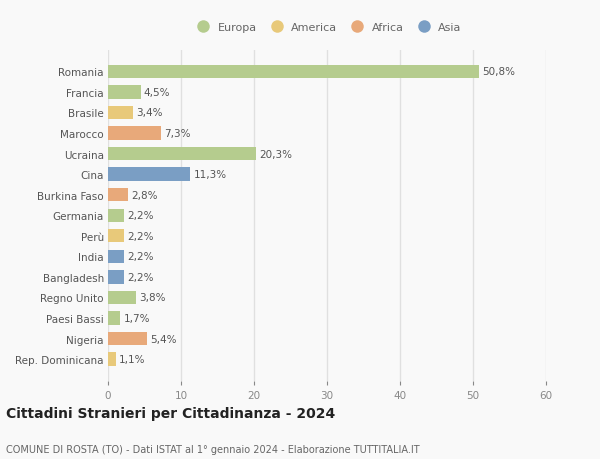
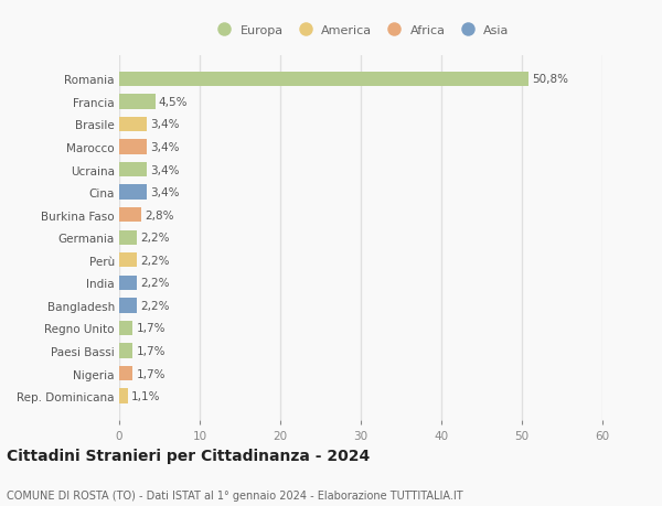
Marocco: 7,3% -> 3,4%
Ucraina: 20,3% -> 3,4%
Cina: 11,3% -> 3,4%
Regno Unito: 3,8% -> 1,7%
Nigeria: 5,4% -> 1,7%
